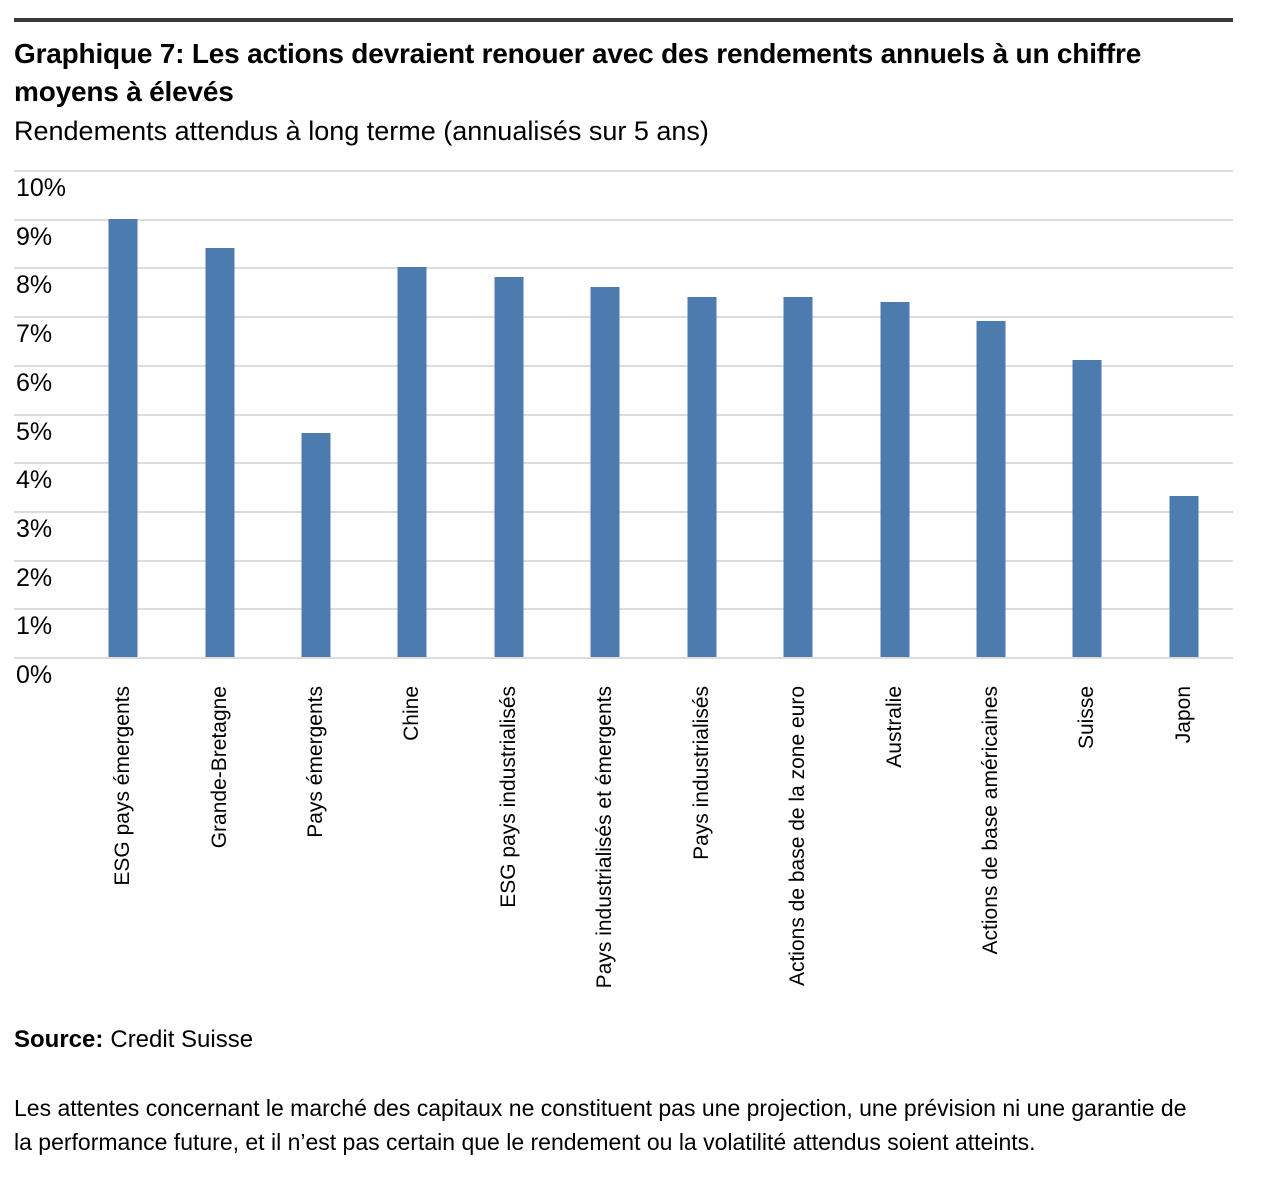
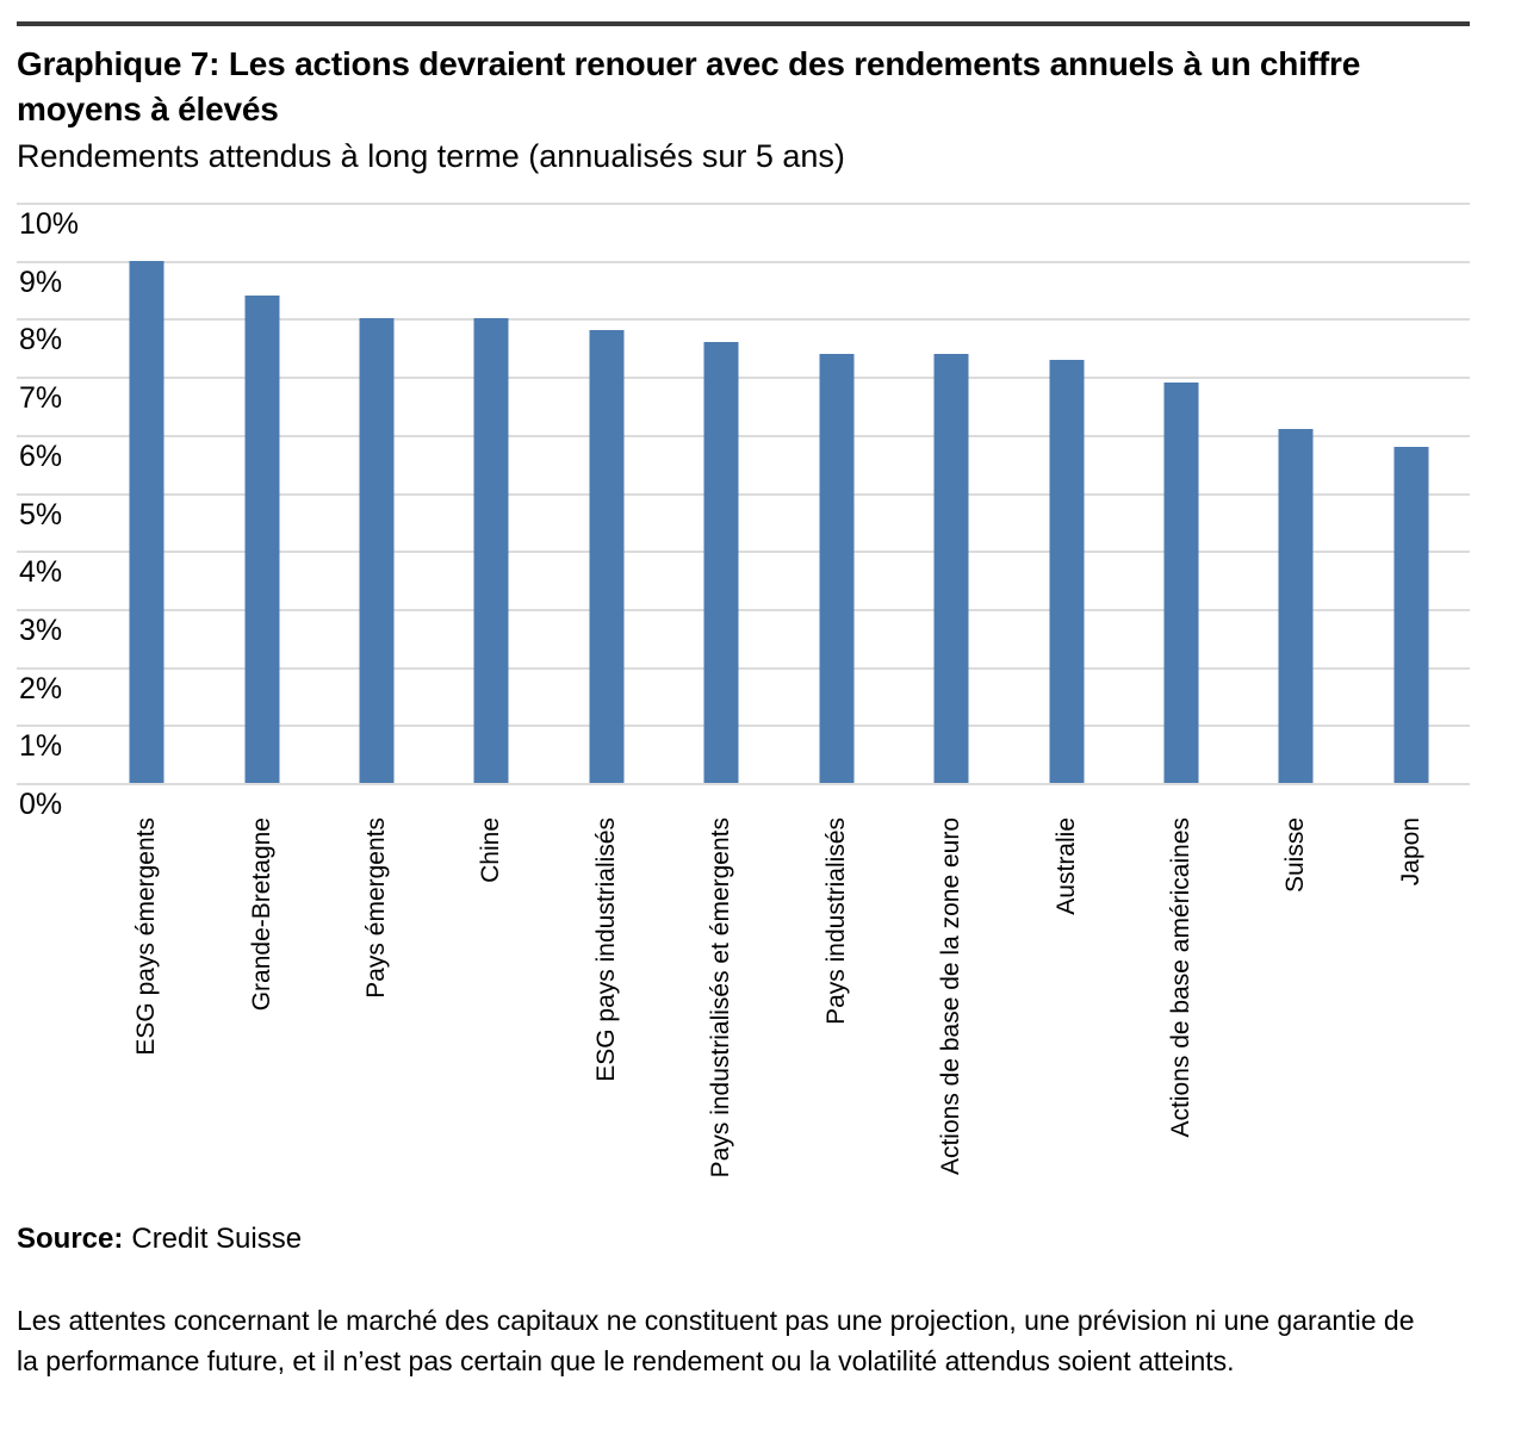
Pays émergents: 4.6% -> 8.0%
Japon: 3.3% -> 5.8%
